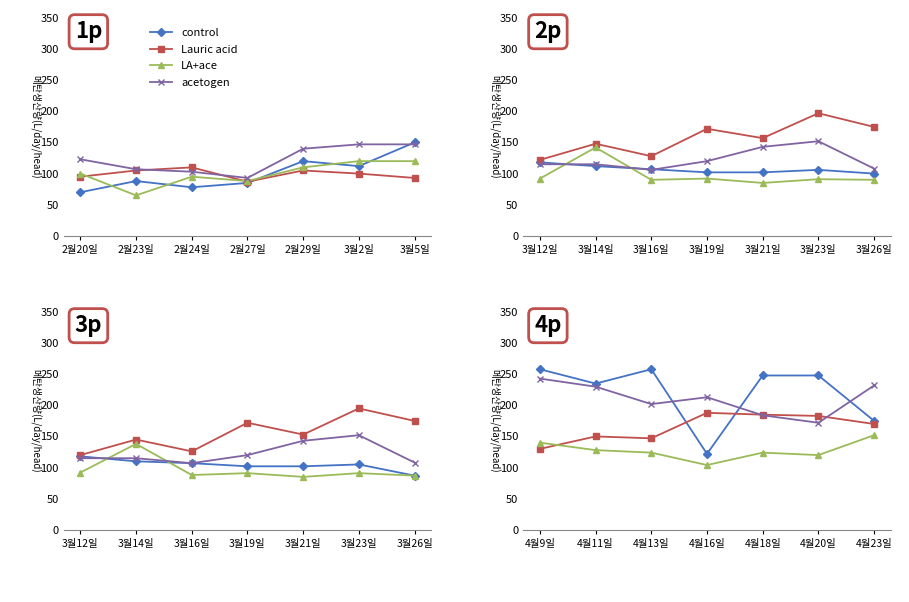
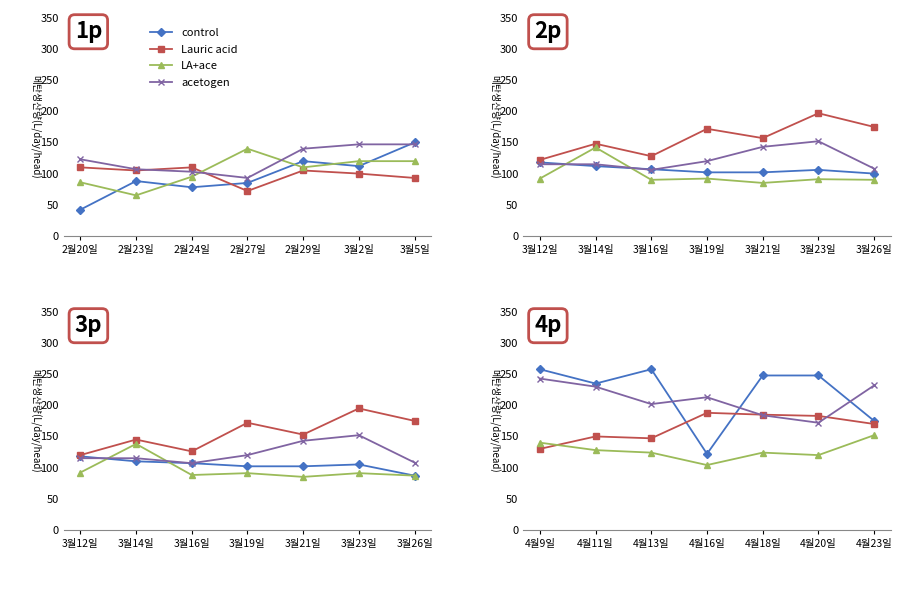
control/2월20일: 70 -> 42
Lauric acid/2월20일: 95 -> 110
LA+ace/2월20일: 100 -> 86
Lauric acid/2월27일: 87 -> 72
LA+ace/2월27일: 88 -> 140
